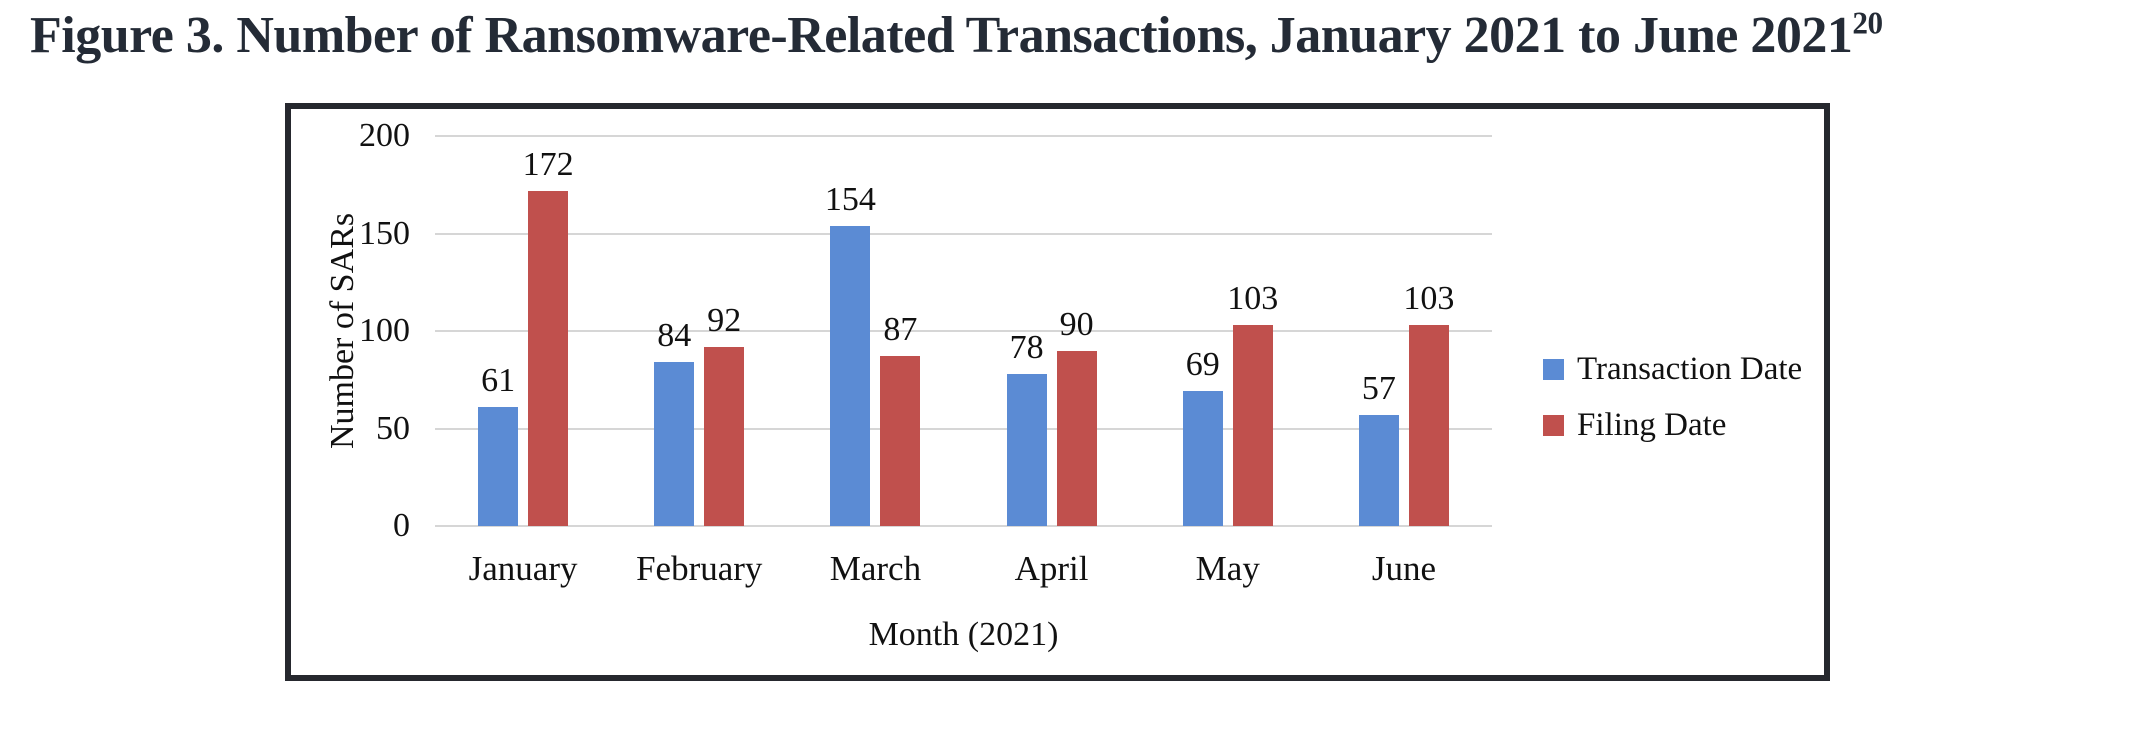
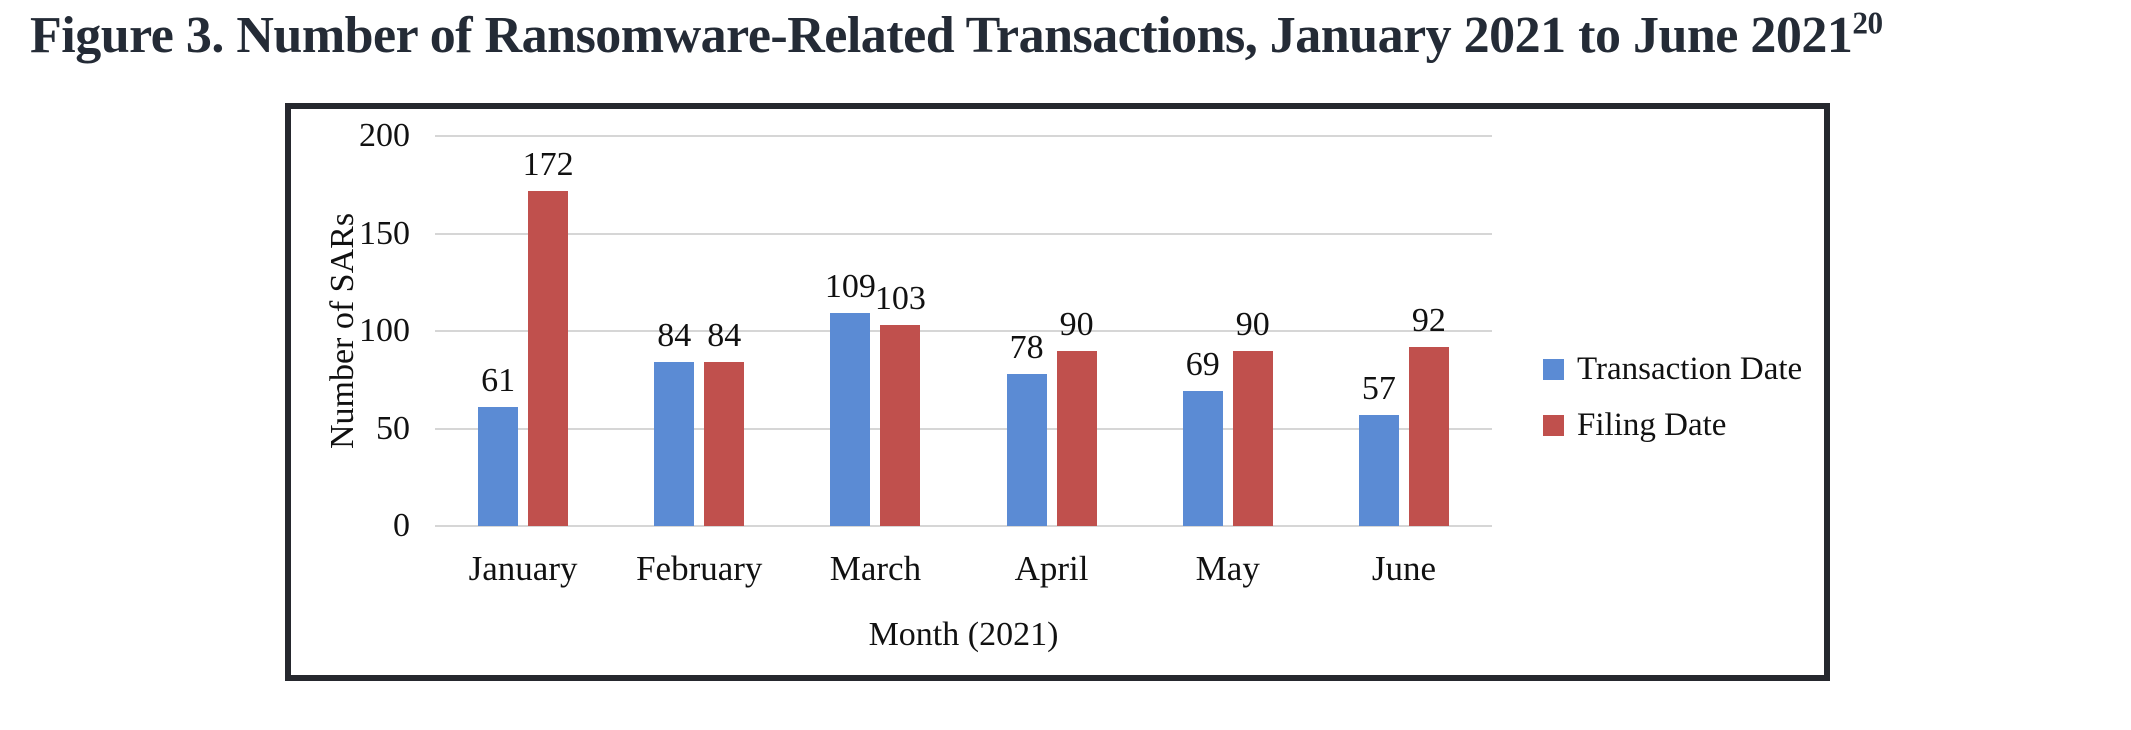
Filing Date/February: 92 -> 84
Transaction Date/March: 154 -> 109
Filing Date/March: 87 -> 103
Filing Date/May: 103 -> 90
Filing Date/June: 103 -> 92
